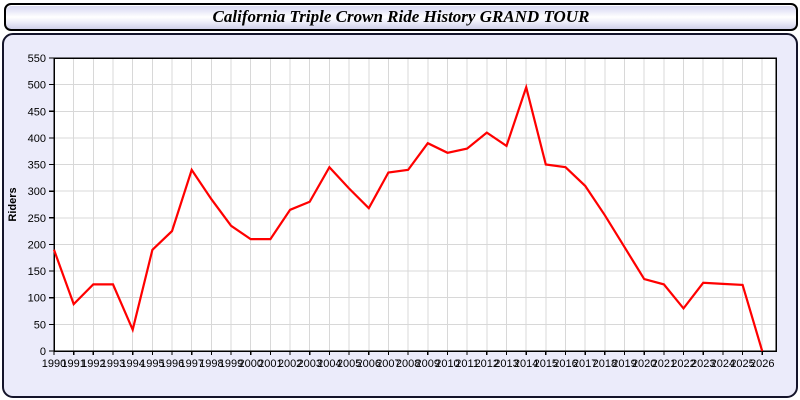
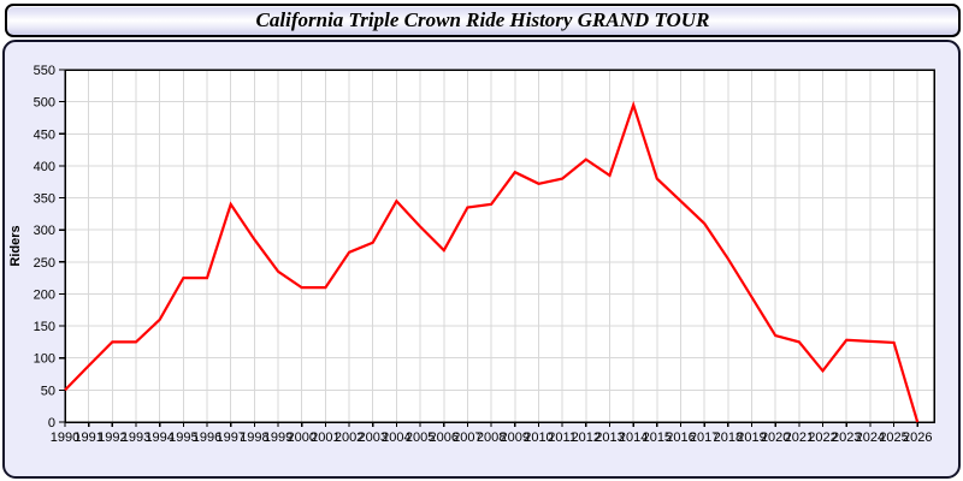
1990: 190 -> 50
1994: 40 -> 160
1995: 190 -> 220
2015: 350 -> 380
